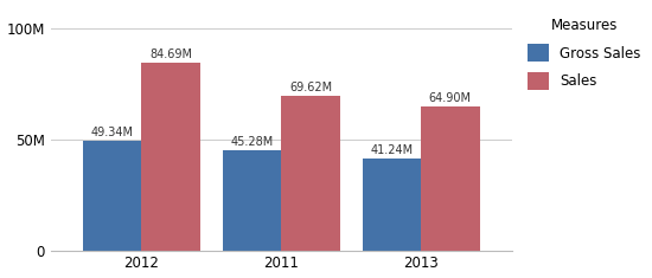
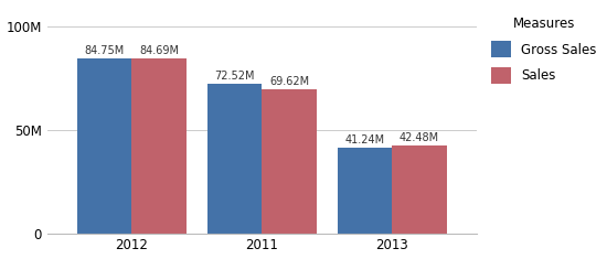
Gross Sales/2012: 49.34M -> 84.75M
Gross Sales/2011: 45.28M -> 72.52M
Sales/2013: 64.90M -> 42.48M
